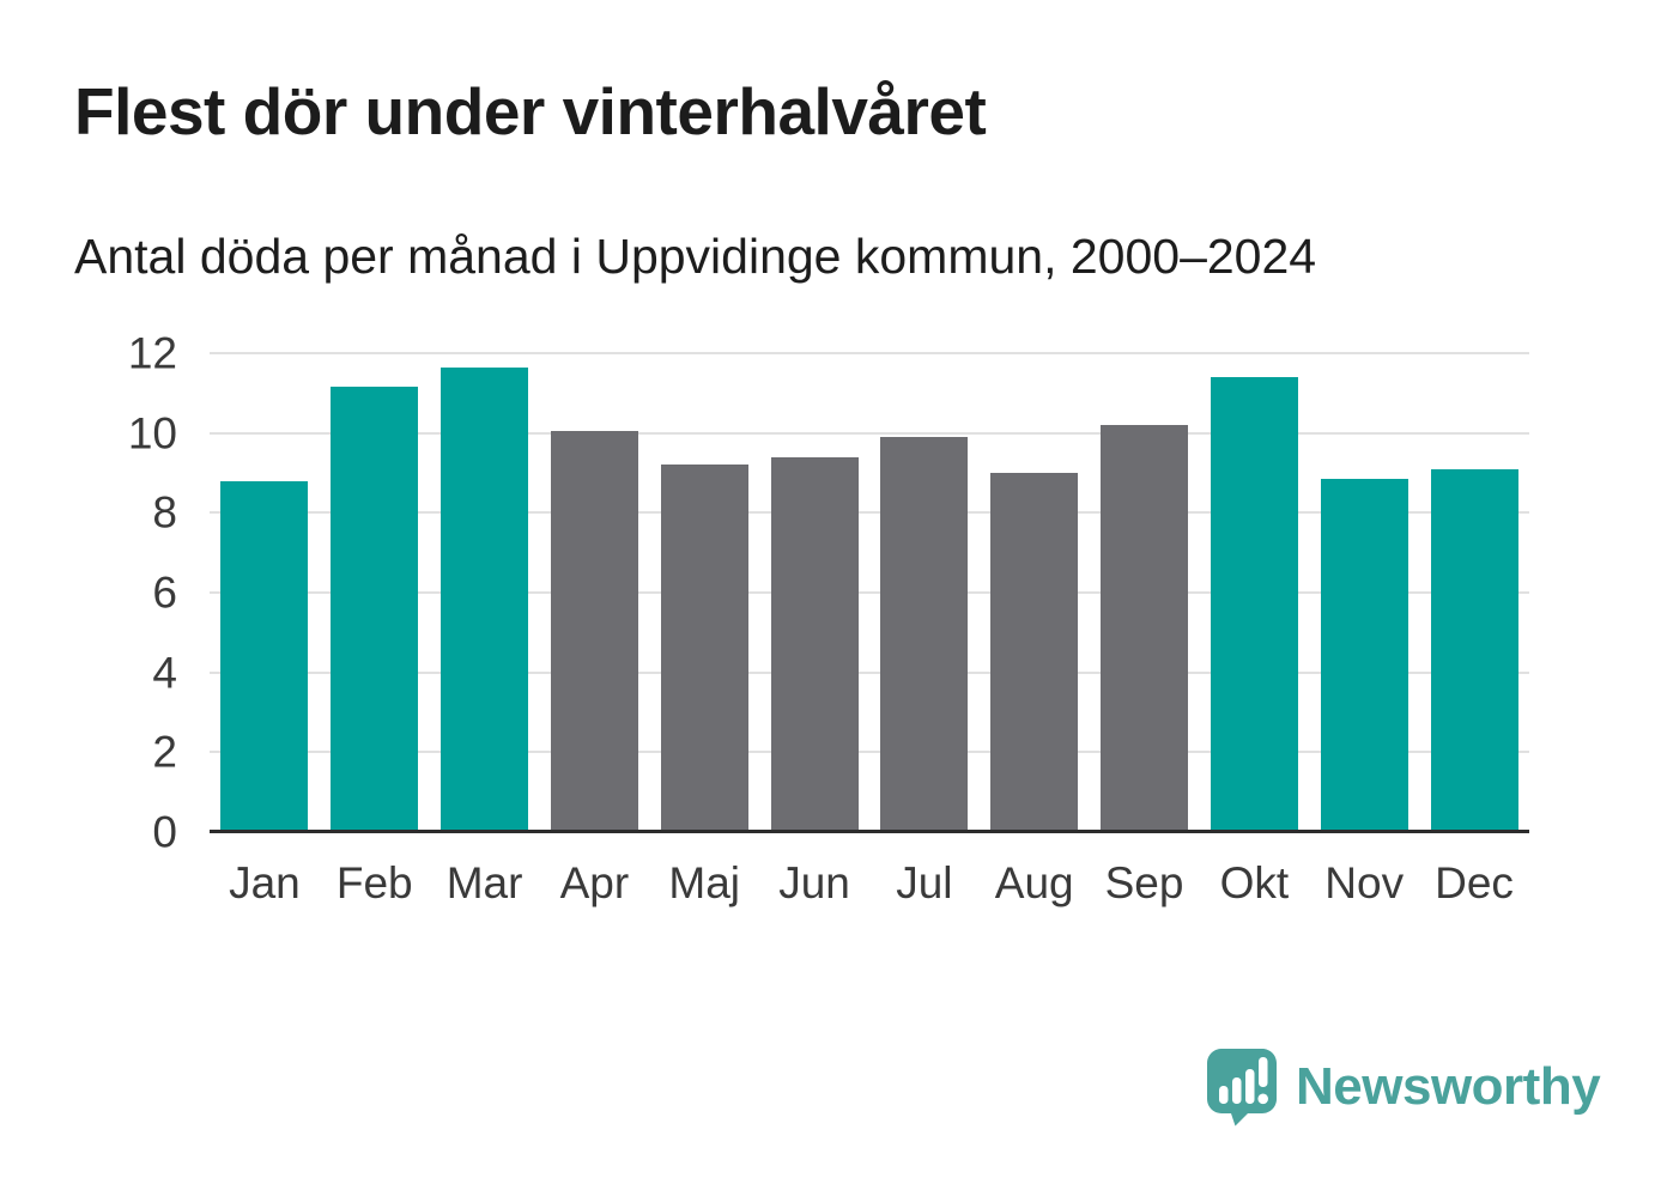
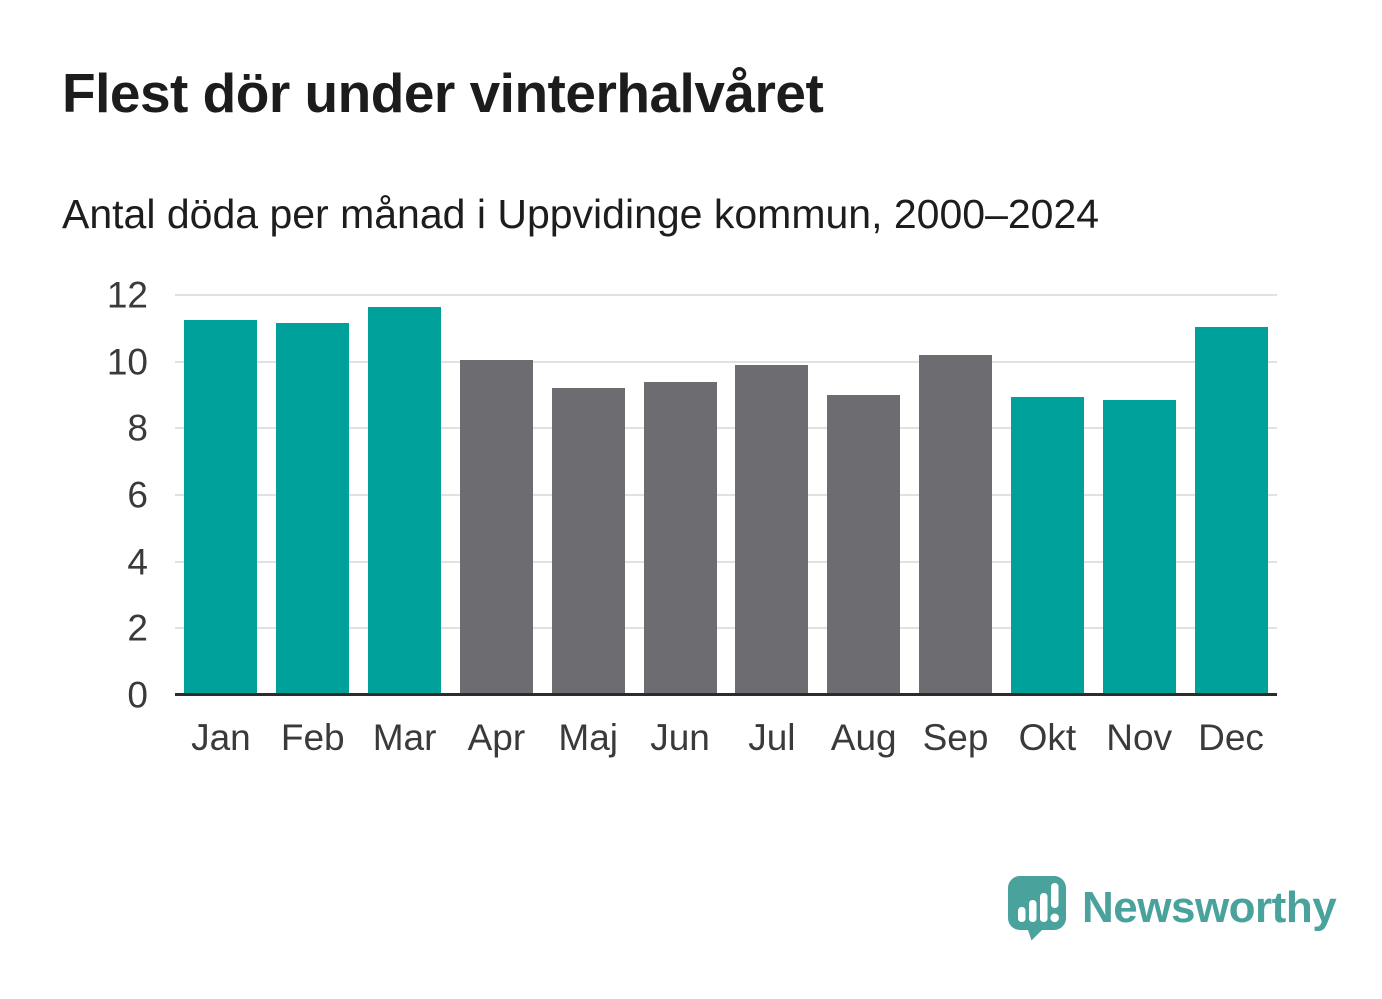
Jan: 8.8 -> 11.2
Okt: 11.4 -> 8.9
Dec: 9.1 -> 11.1
